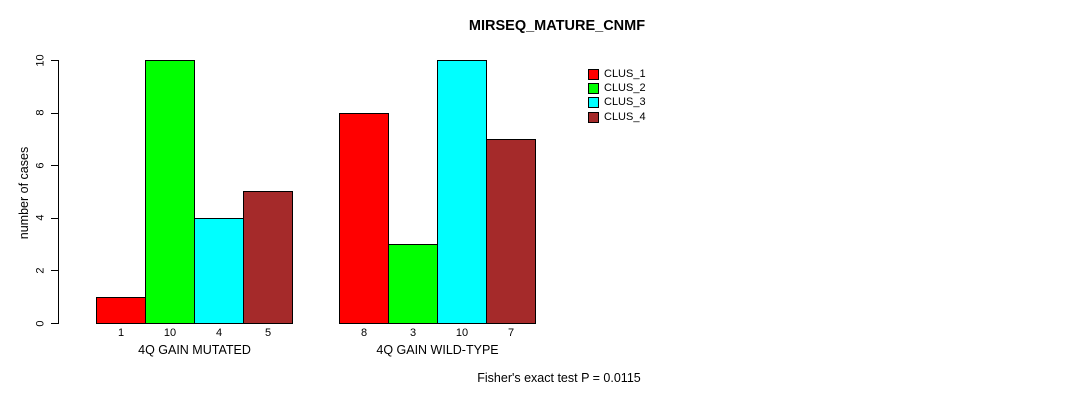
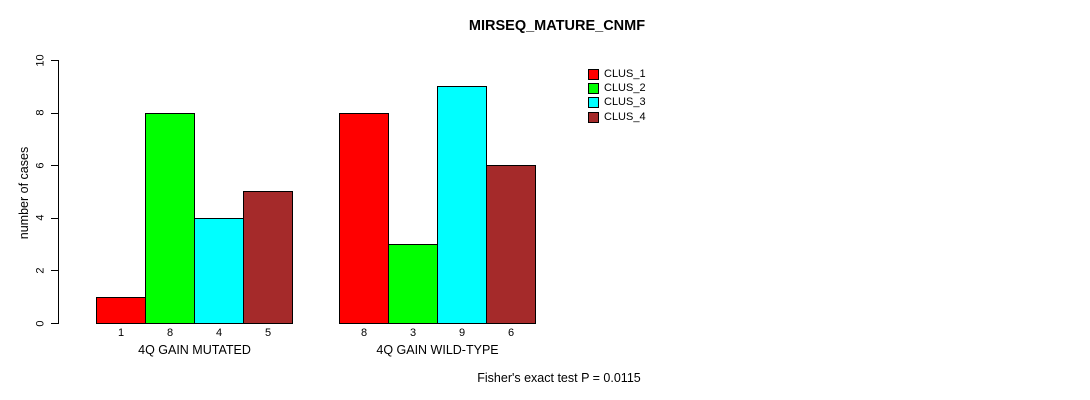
CLUS_2/4Q GAIN MUTATED: 10 -> 8
CLUS_3/4Q GAIN WILD-TYPE: 10 -> 9
CLUS_4/4Q GAIN WILD-TYPE: 7 -> 6
